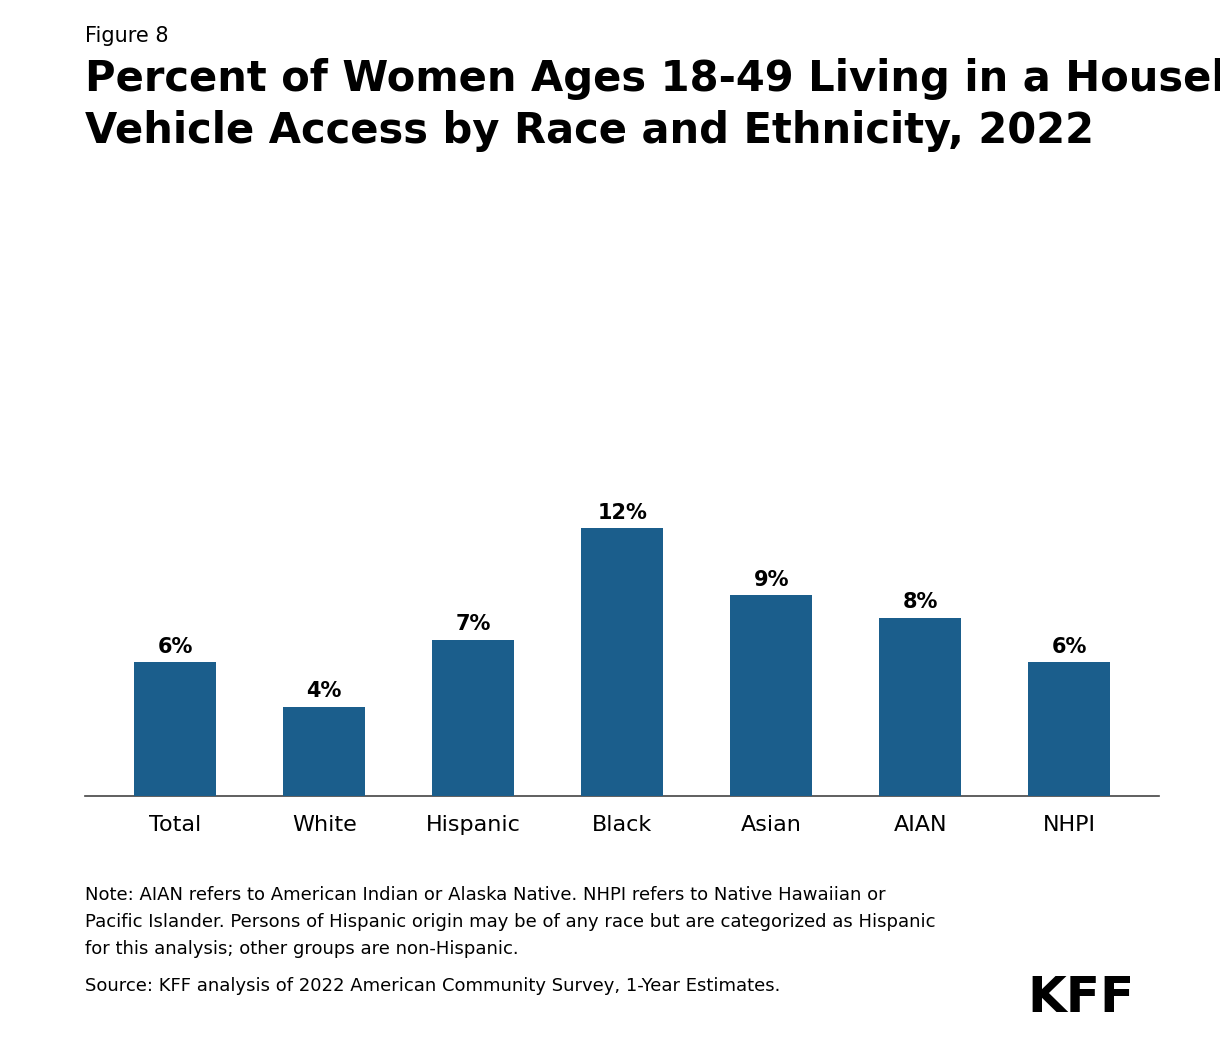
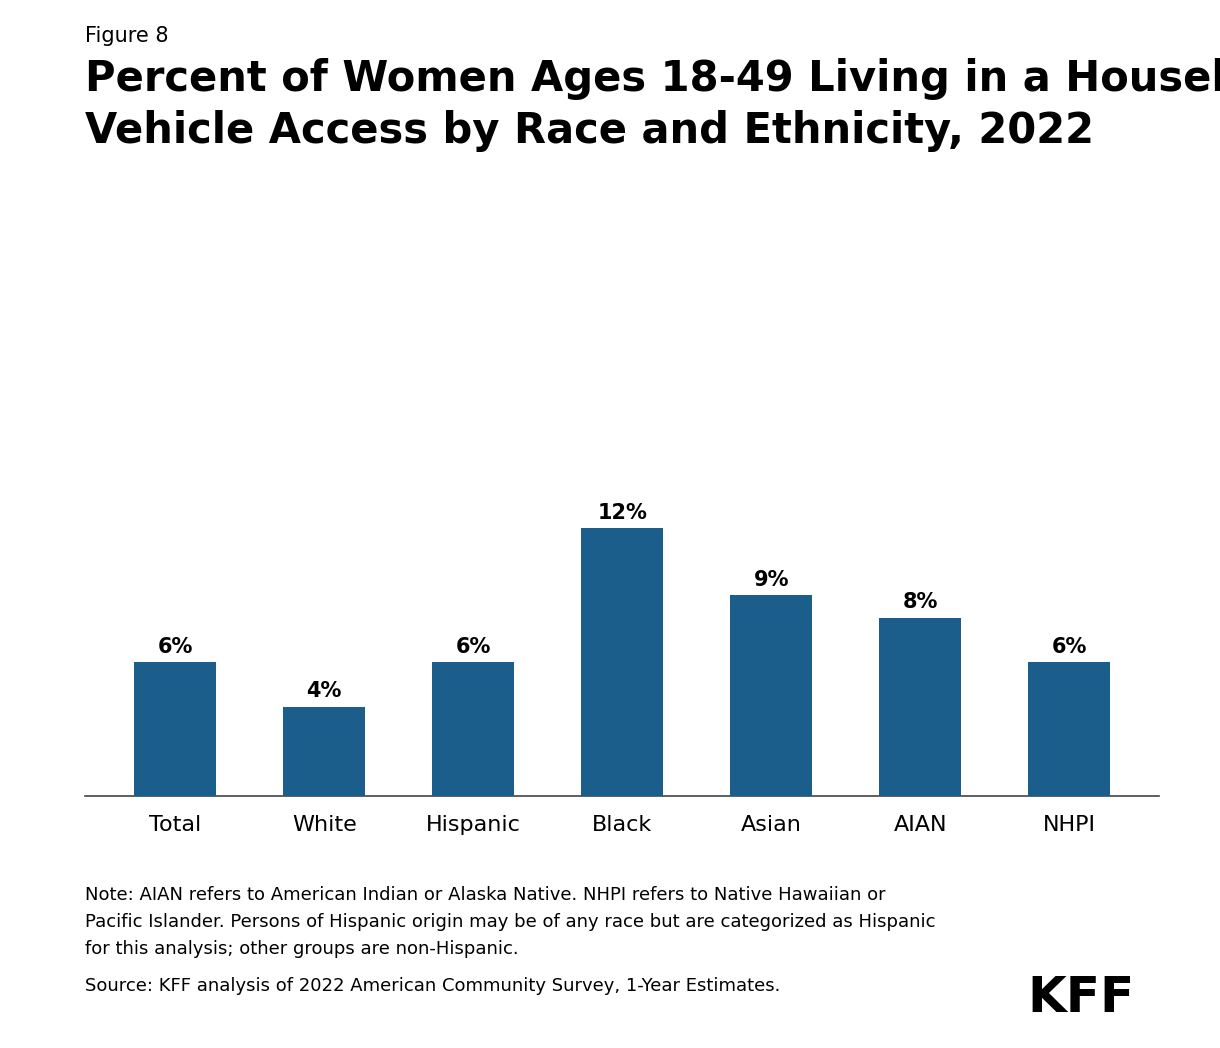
Hispanic: 7% -> 6%
